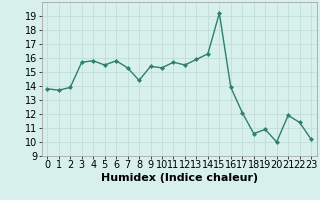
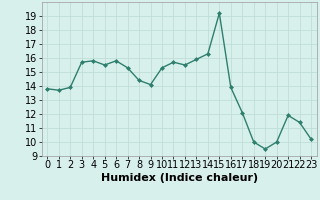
9: 15.4 -> 14.1
18: 10.6 -> 10.0
19: 10.9 -> 9.5
